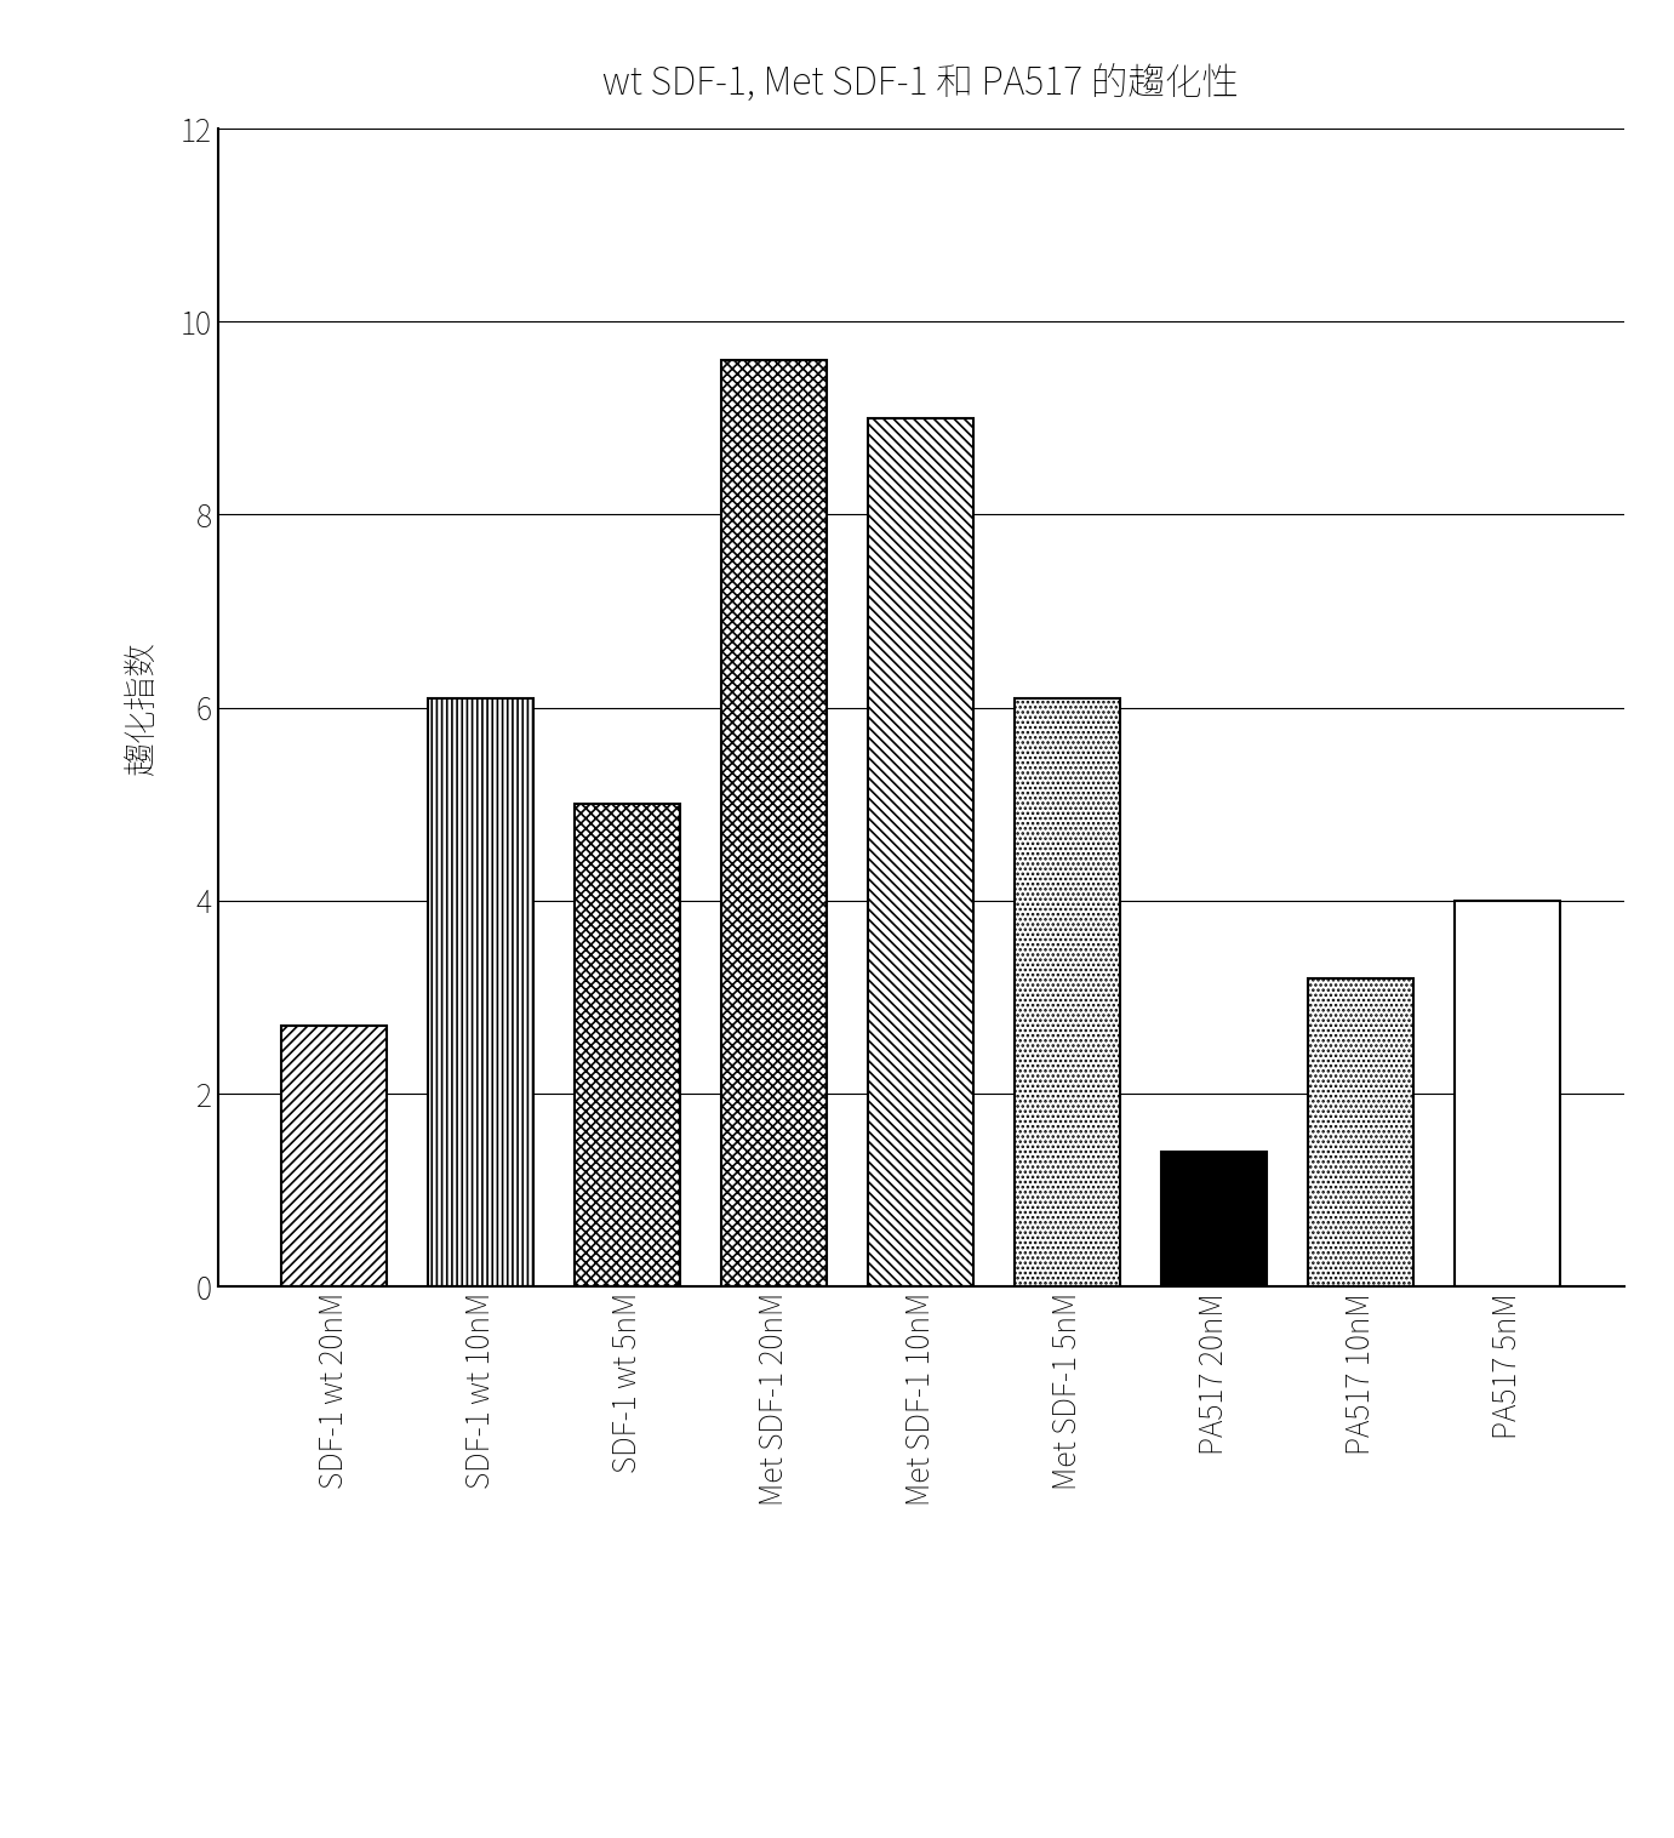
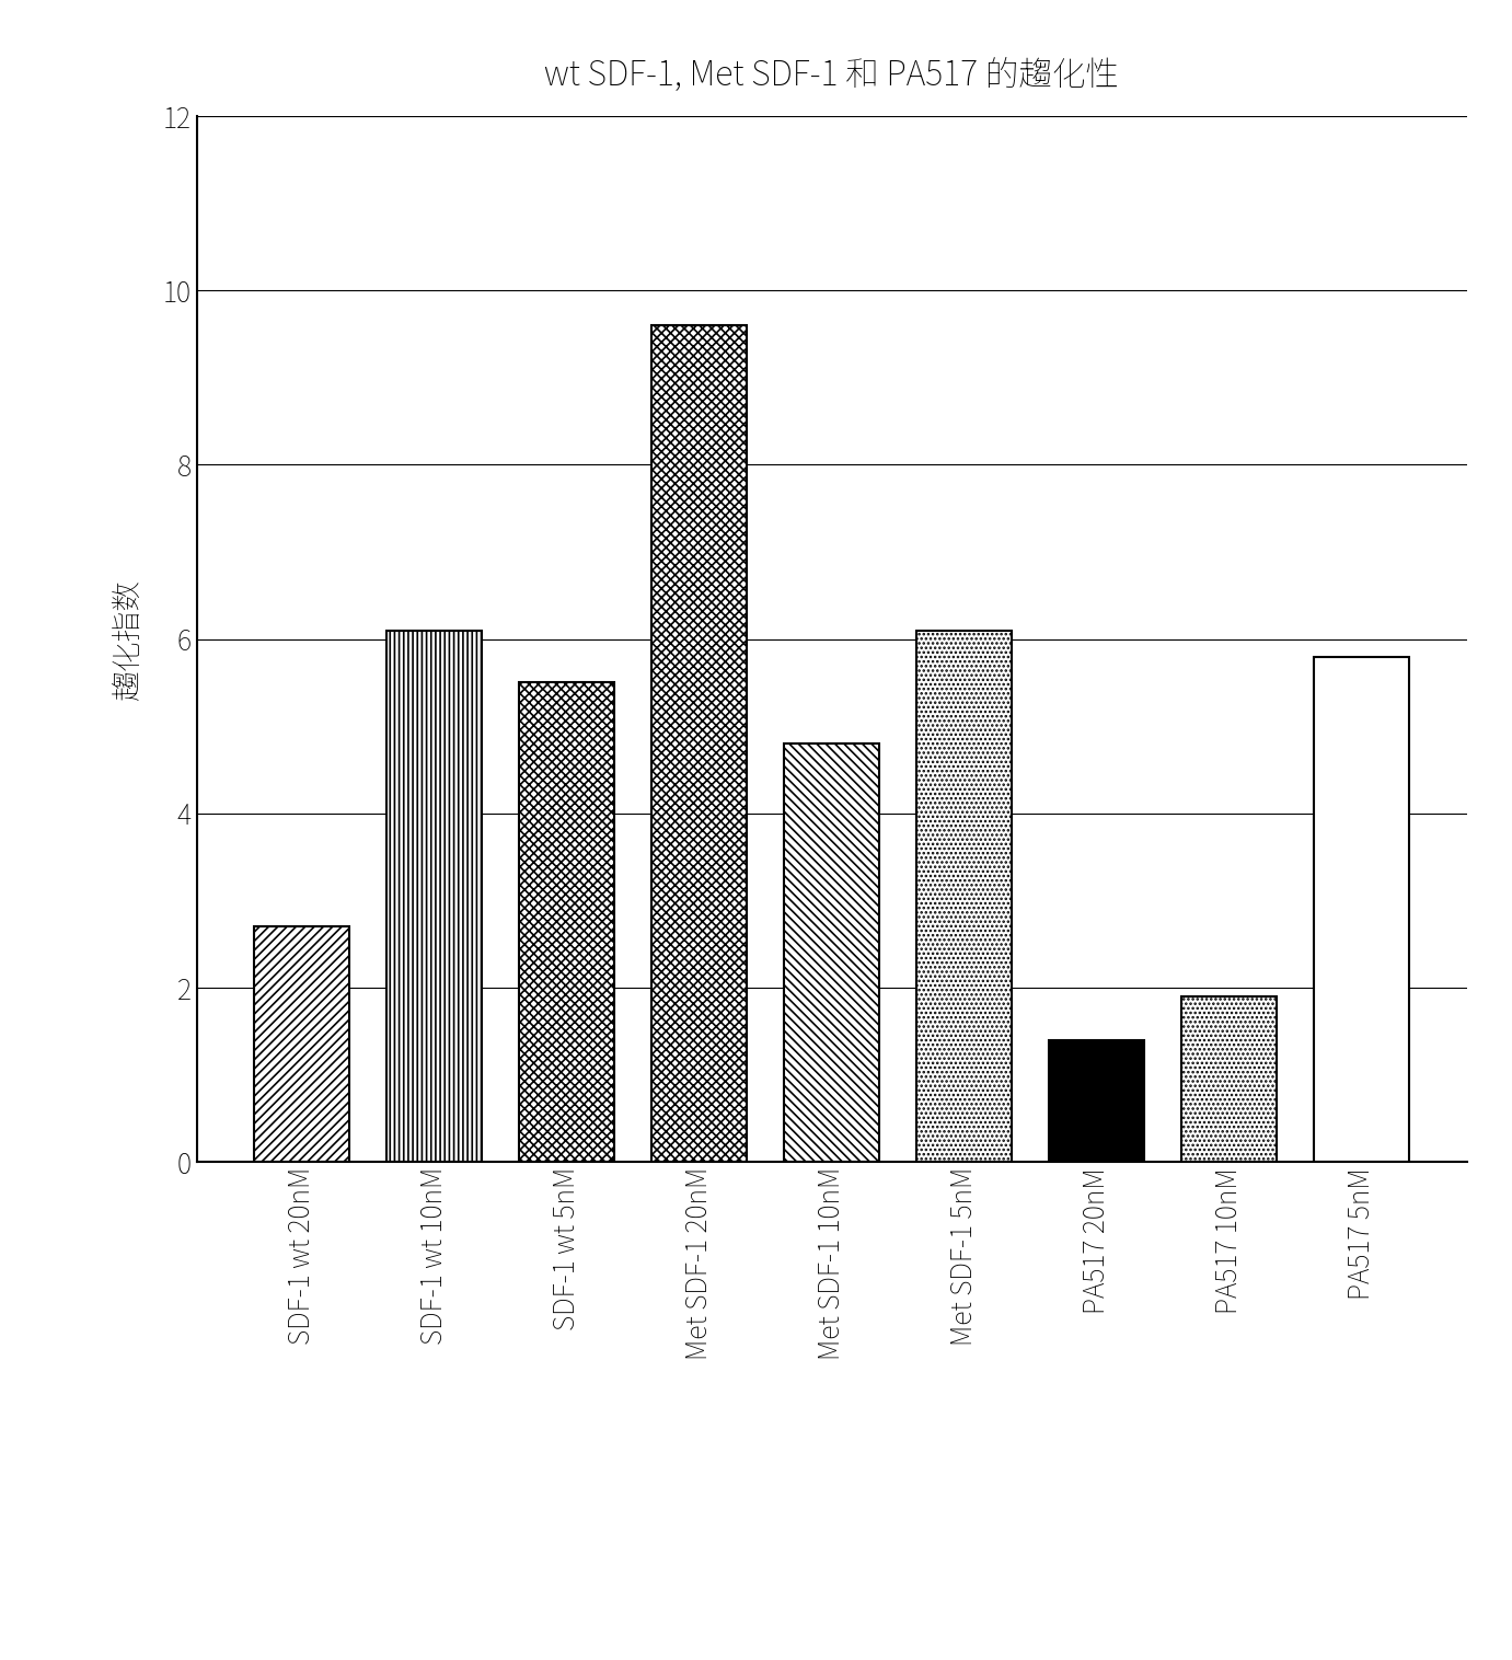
SDF-1 wt 5nM: 5.0 -> 5.5
Met SDF-1 10nM: 9.0 -> 4.8
PA517 10nM: 3.2 -> 1.9
PA517 5nM: 4.0 -> 5.8
